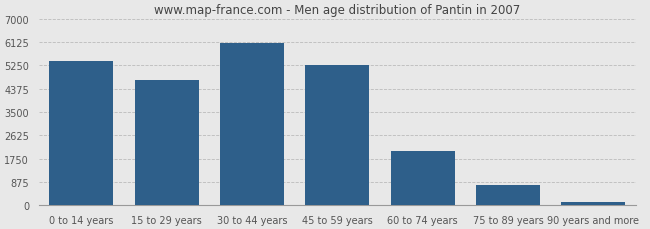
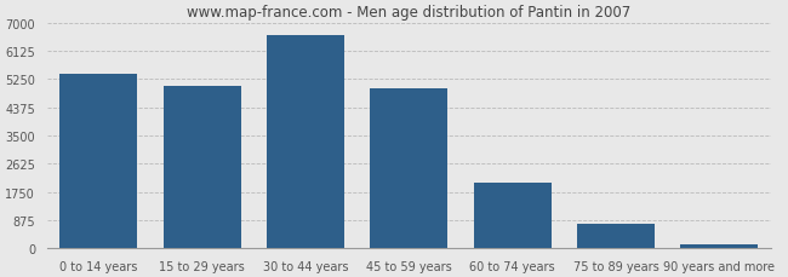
15 to 29 years: 4700 -> 5050
30 to 44 years: 6100 -> 6600
45 to 59 years: 5250 -> 4950
